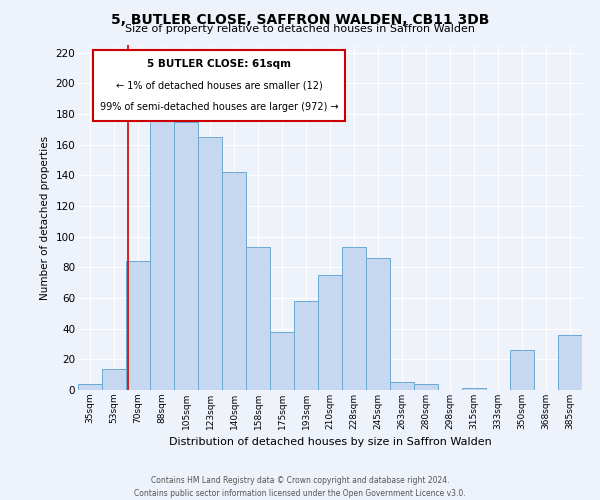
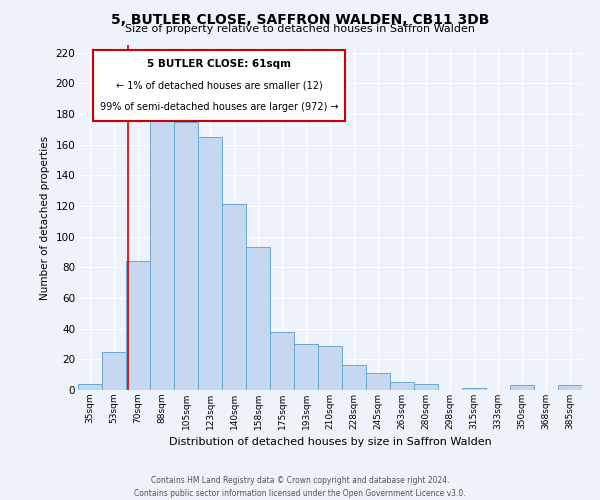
53sqm: 14 -> 25
140sqm: 142 -> 121
193sqm: 58 -> 30
210sqm: 75 -> 29
228sqm: 93 -> 16
245sqm: 86 -> 11
350sqm: 26 -> 3
385sqm: 36 -> 3
